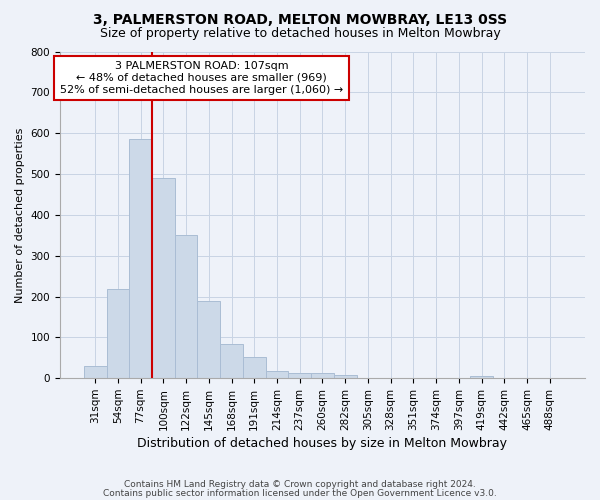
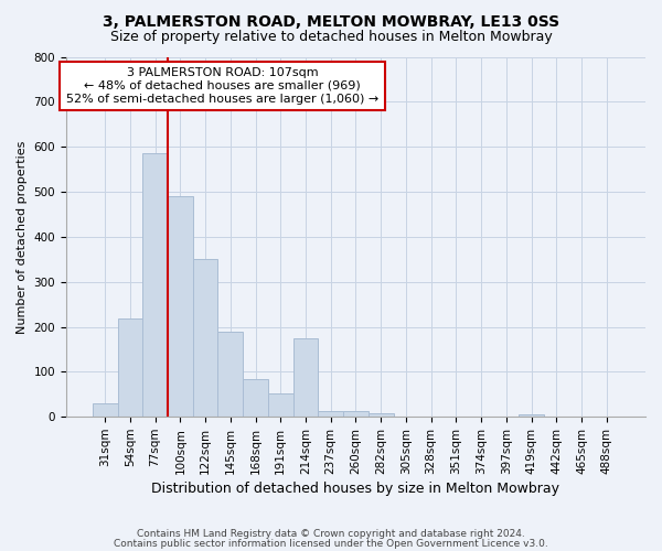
214sqm: 17 -> 175
